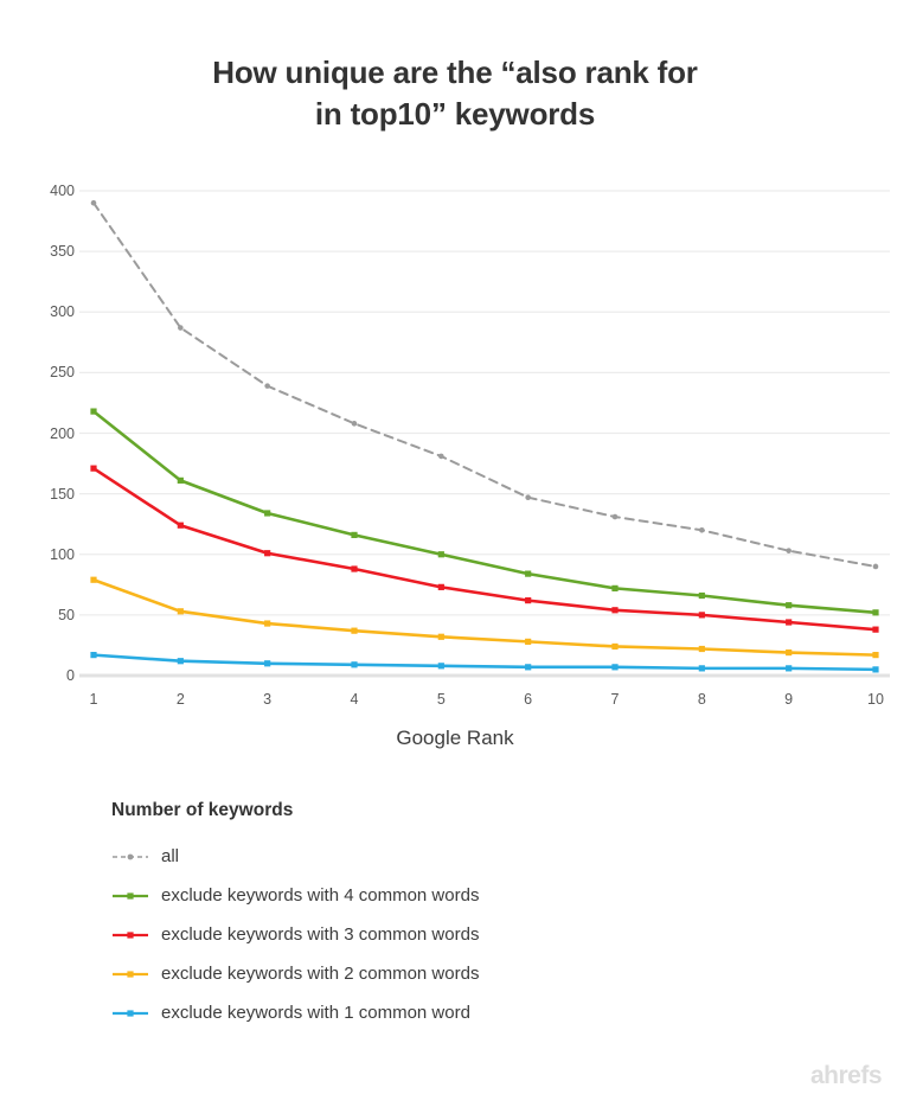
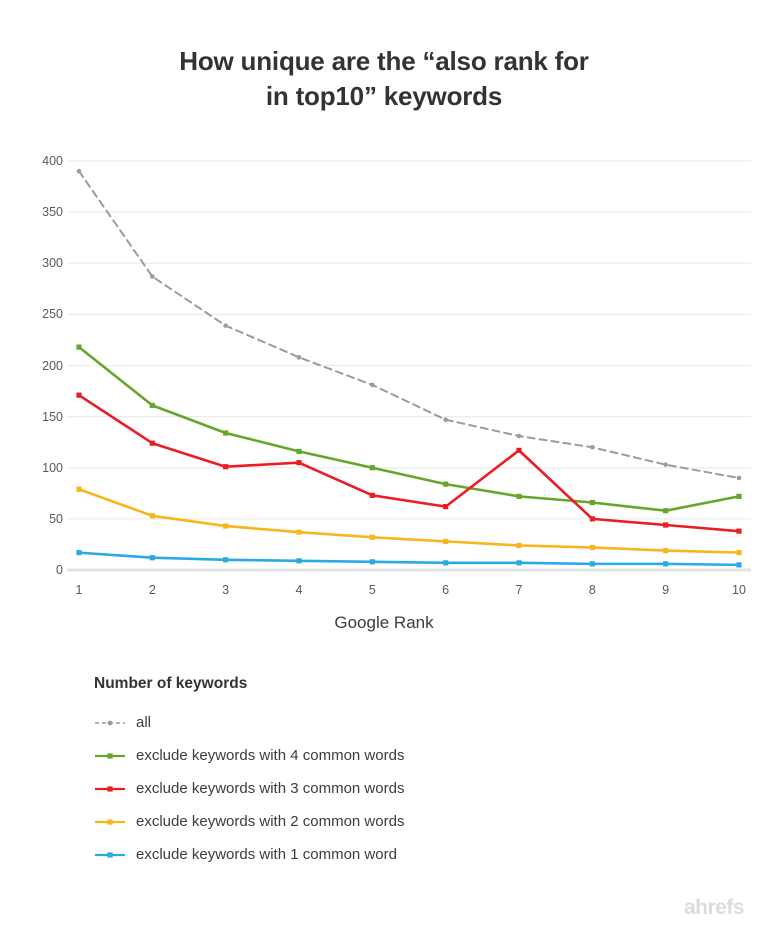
exclude keywords with 3 common words/4: 88 -> 105
exclude keywords with 3 common words/7: 54 -> 117
exclude keywords with 4 common words/10: 52 -> 72
